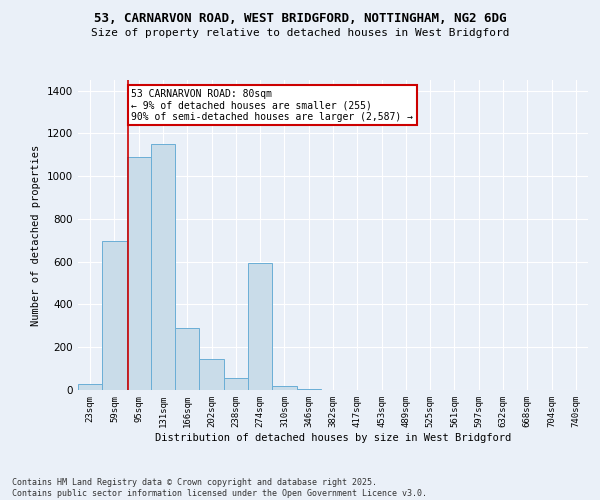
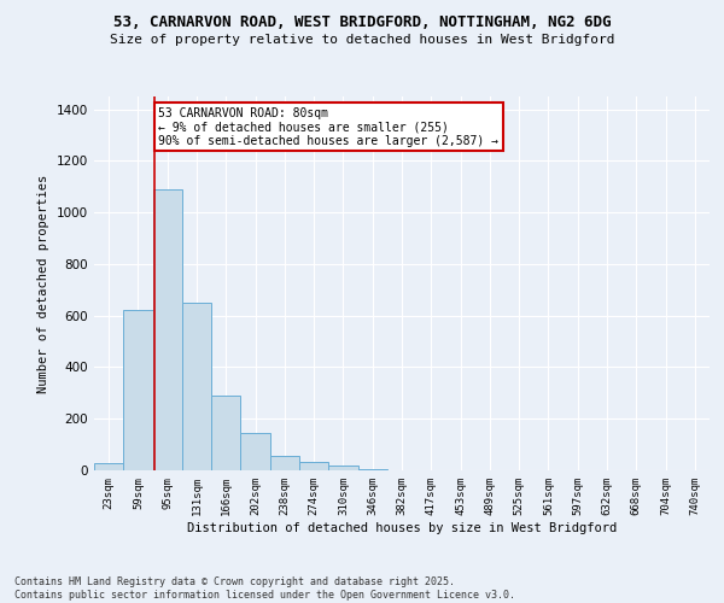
59sqm: 695 -> 620
131sqm: 1150 -> 650
274sqm: 595 -> 35
